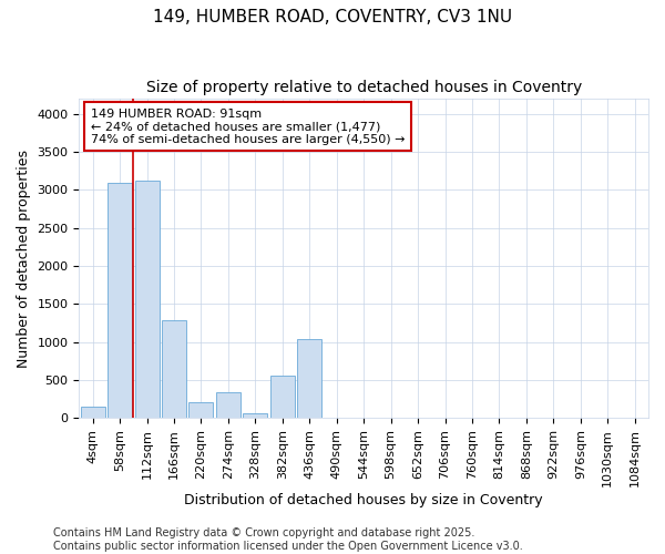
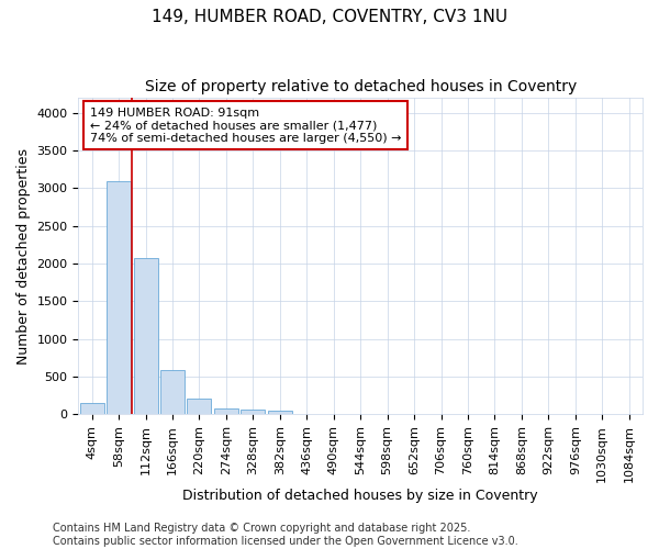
112sqm: 3120 -> 2080
166sqm: 1280 -> 580
274sqm: 340 -> 80
382sqm: 560 -> 40
436sqm: 1040 -> 0
